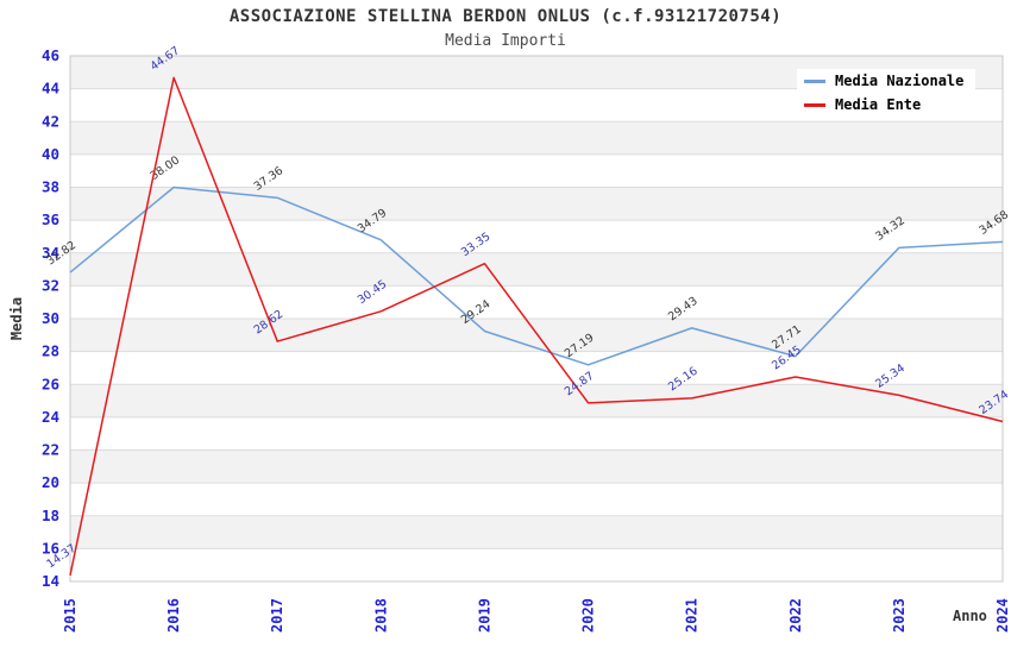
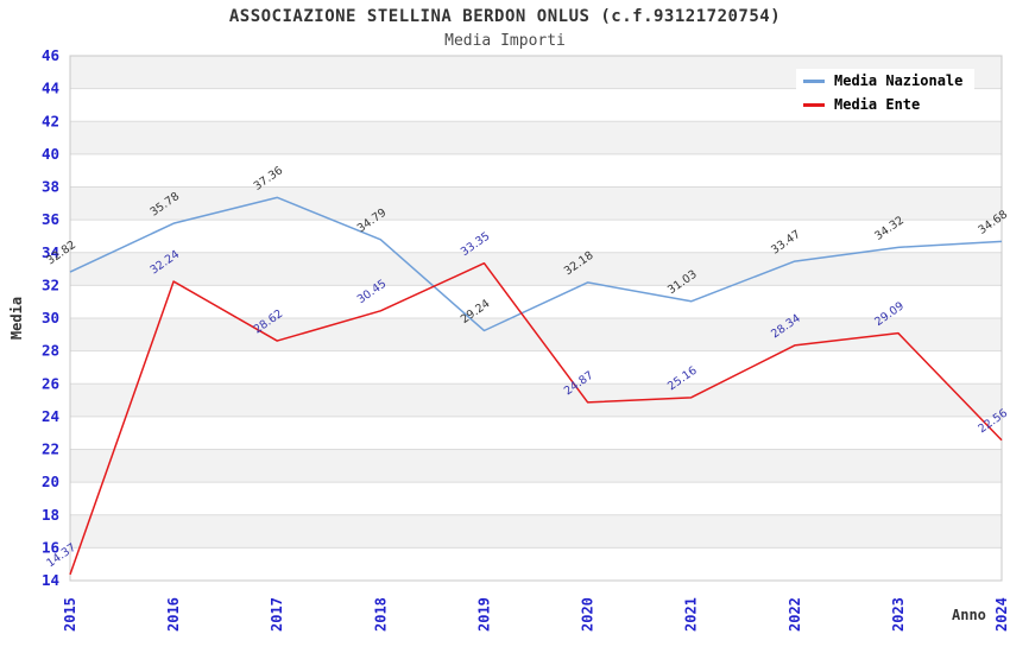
Media Nazionale/2016: 38.00 -> 35.78
Media Ente/2016: 44.67 -> 32.24
Media Nazionale/2020: 27.19 -> 32.18
Media Nazionale/2021: 29.43 -> 31.03
Media Nazionale/2022: 27.71 -> 33.47
Media Ente/2022: 26.45 -> 28.34
Media Ente/2023: 25.34 -> 29.09
Media Ente/2024: 23.74 -> 22.56
